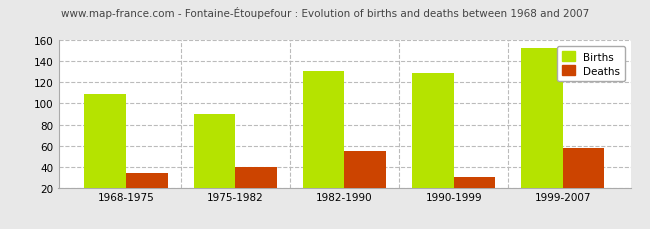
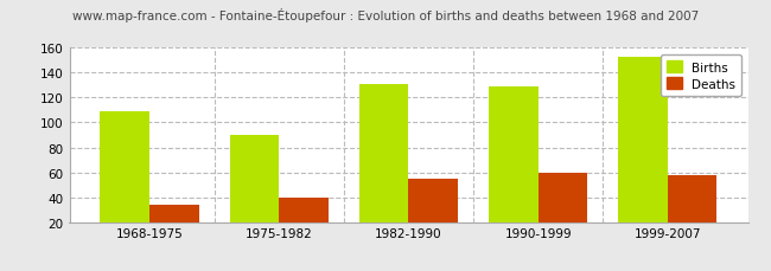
Deaths/1990-1999: 30 -> 60
